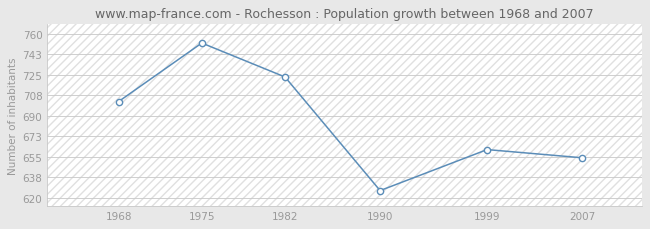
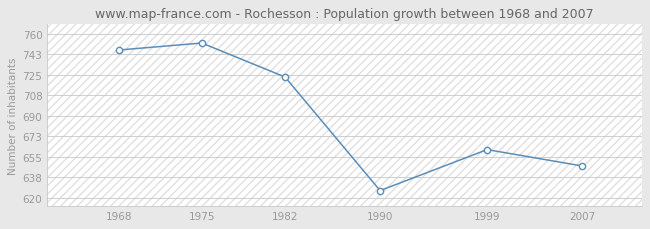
1968: 702 -> 746
2007: 654 -> 647
